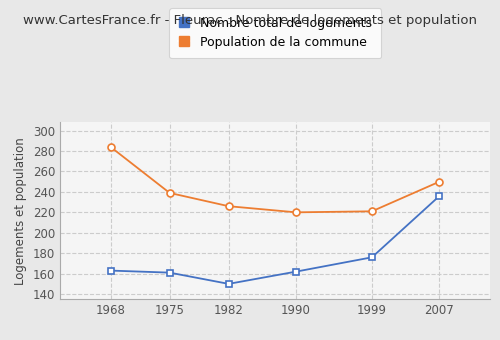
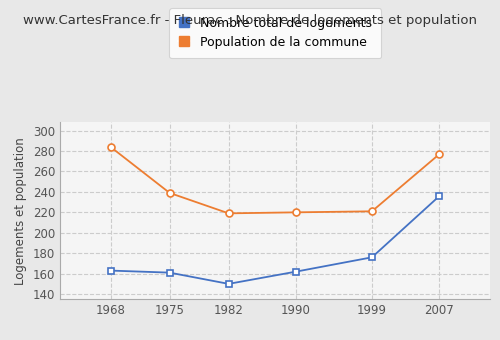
Population de la commune/1982: 226 -> 219
Population de la commune/2007: 250 -> 277
